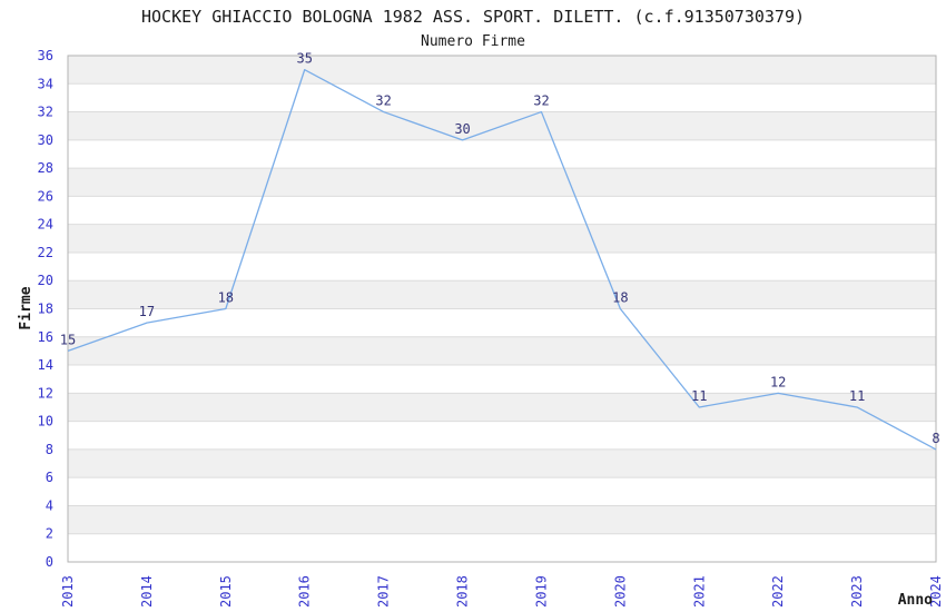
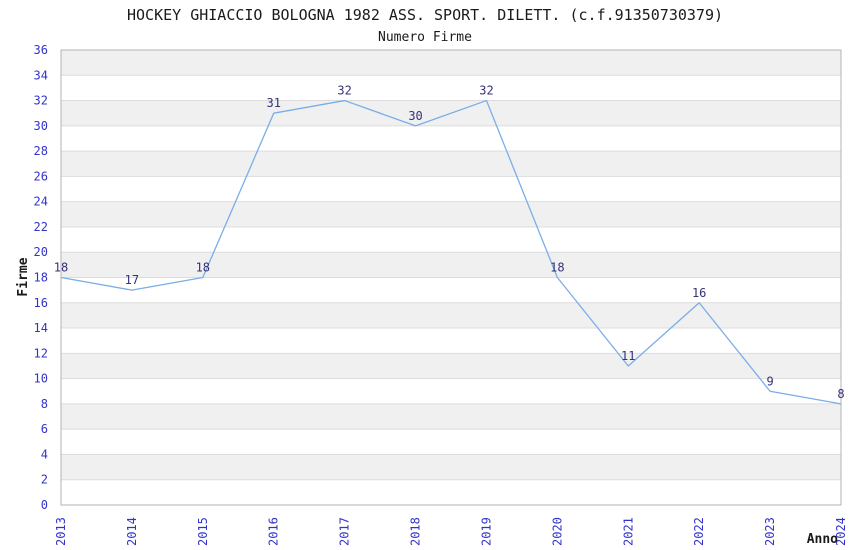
2013: 15 -> 18
2016: 35 -> 31
2022: 12 -> 16
2023: 11 -> 9
